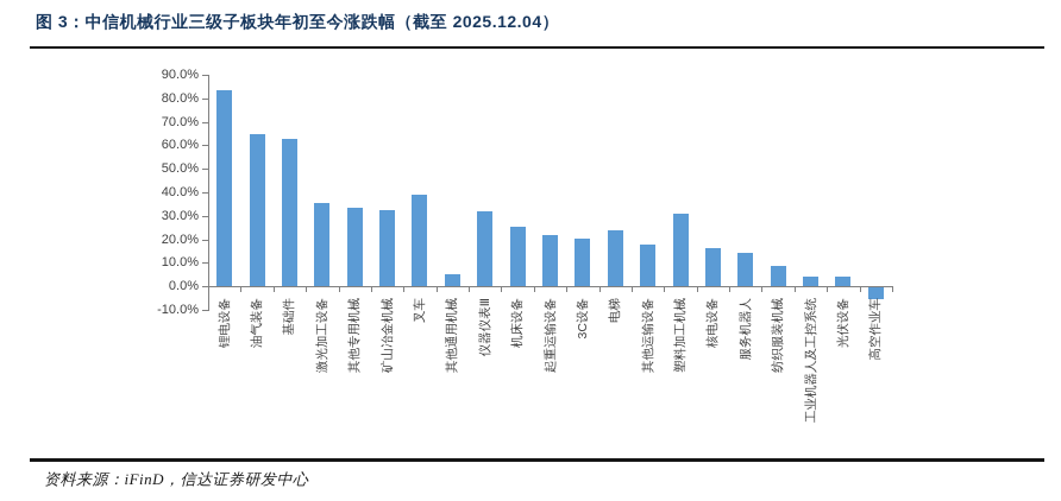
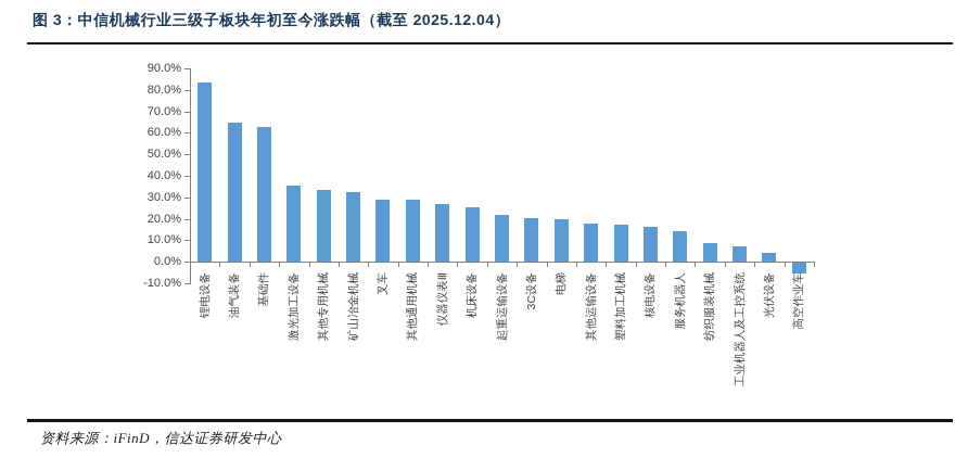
叉车: 39% -> 29%
其他通用机械: 5% -> 29%
仪器仪表Ⅲ: 32% -> 27%
电梯: 24% -> 20%
塑料加工机械: 31% -> 18%
工业机器人及工控系统: 4% -> 7%
